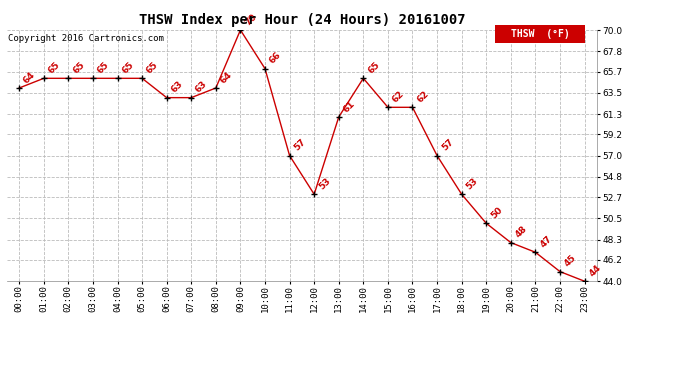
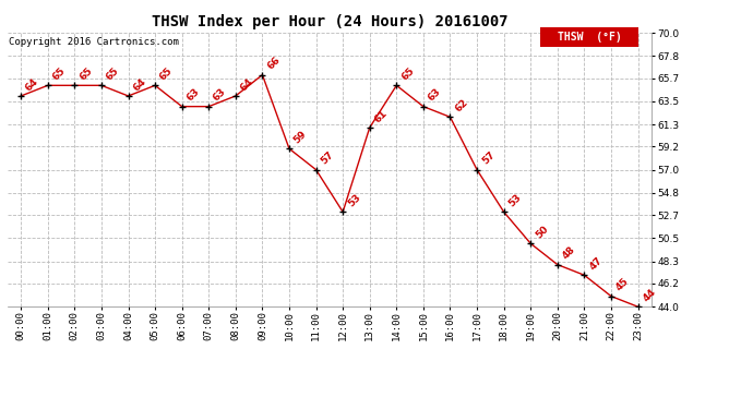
04:00: 65 -> 64
09:00: 70 -> 66
10:00: 66 -> 59
15:00: 62 -> 63
